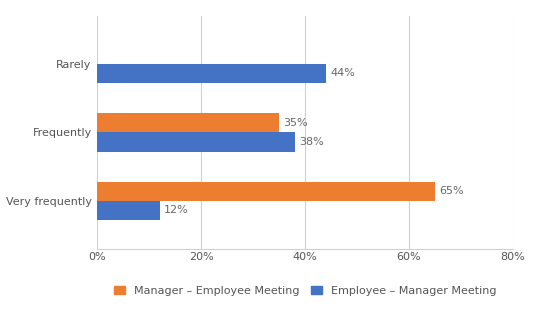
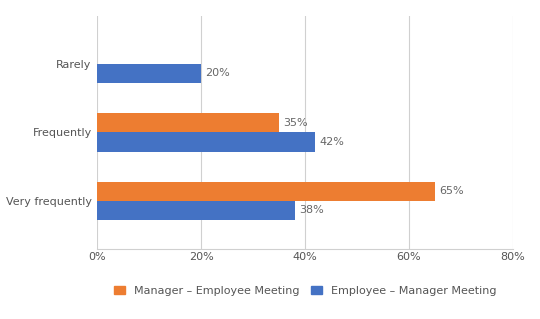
Employee – Manager Meeting/Rarely: 44% -> 20%
Employee – Manager Meeting/Frequently: 38% -> 42%
Employee – Manager Meeting/Very frequently: 12% -> 38%
